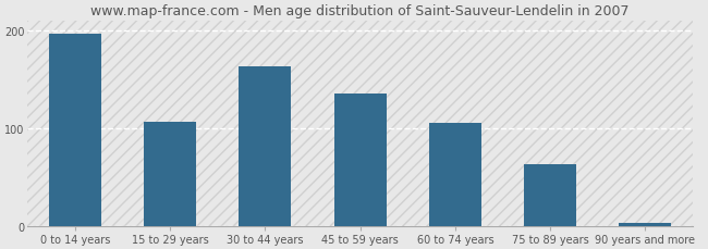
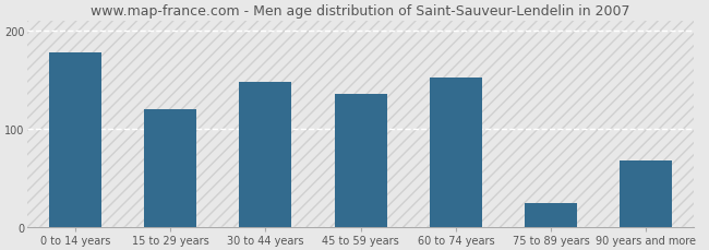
0 to 14 years: 196 -> 178
15 to 29 years: 106 -> 120
30 to 44 years: 163 -> 148
60 to 74 years: 105 -> 152
75 to 89 years: 63 -> 24
90 years and more: 3 -> 68
